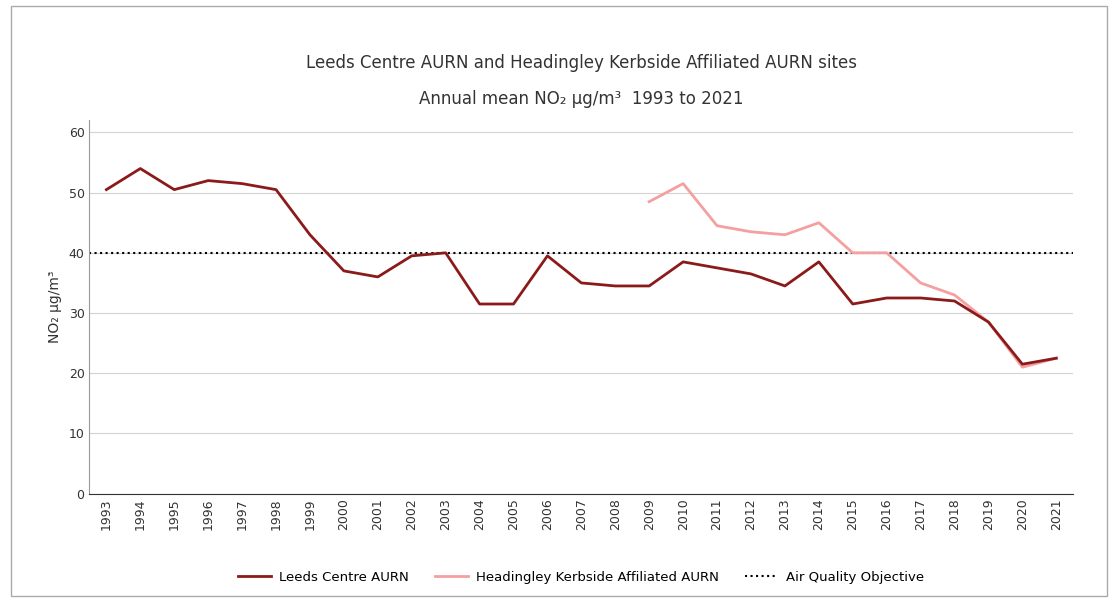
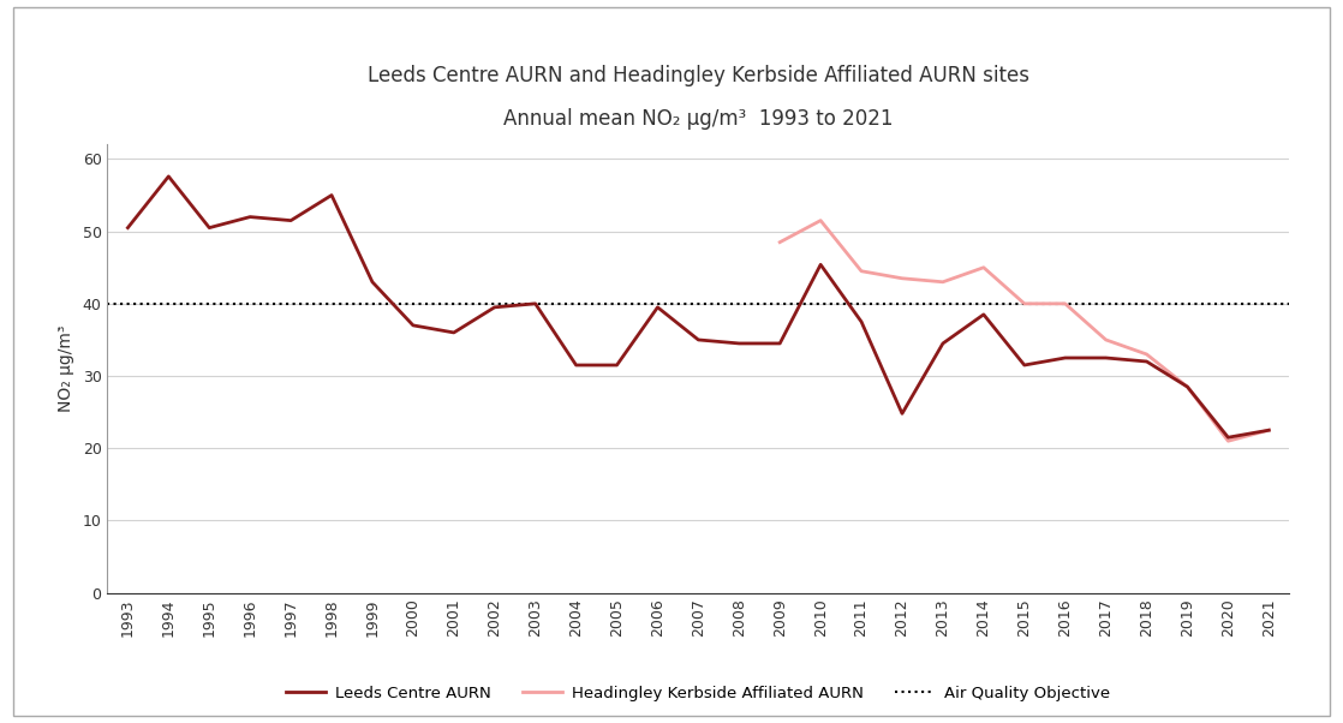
Leeds Centre AURN/1994: 54.0 -> 57.6
Leeds Centre AURN/1998: 50.5 -> 55.0
Leeds Centre AURN/2010: 38.5 -> 45.4
Leeds Centre AURN/2012: 36.5 -> 24.8
